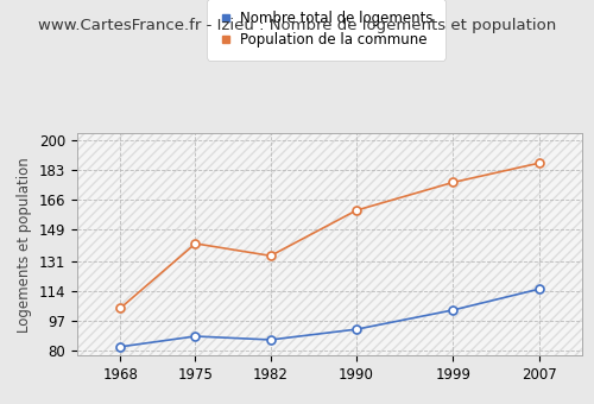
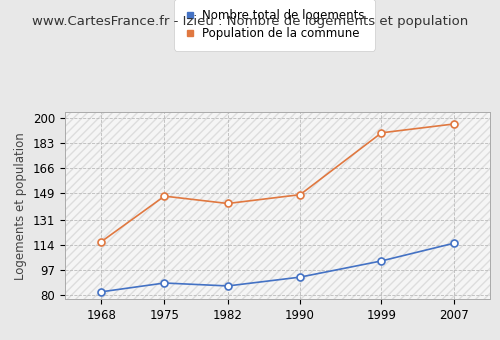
Population de la commune/1968: 104 -> 116
Population de la commune/1975: 141 -> 147
Population de la commune/1982: 134 -> 142
Population de la commune/1990: 160 -> 148
Population de la commune/1999: 176 -> 190
Population de la commune/2007: 187 -> 196
